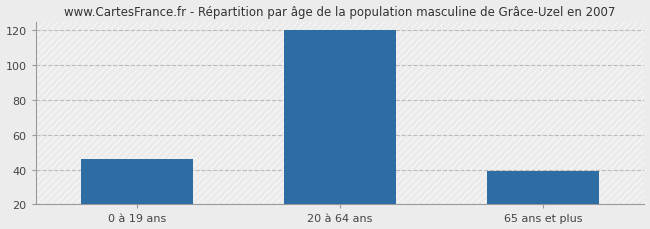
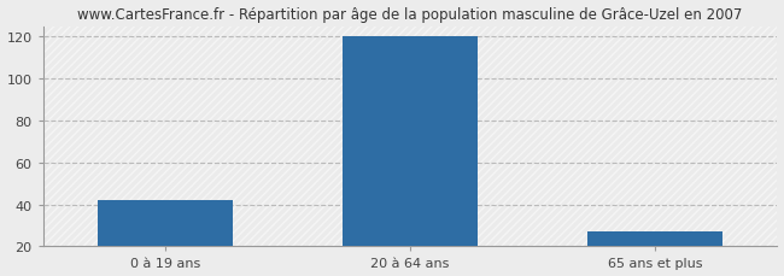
0 à 19 ans: 46 -> 42
65 ans et plus: 39 -> 27
